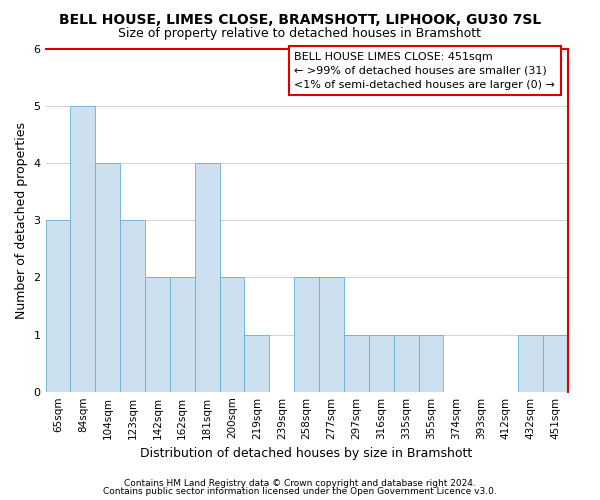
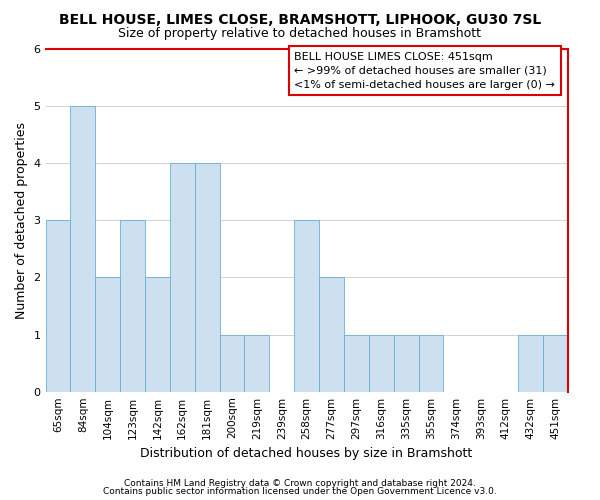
104sqm: 4 -> 2
162sqm: 2 -> 4
200sqm: 2 -> 1
258sqm: 2 -> 3
